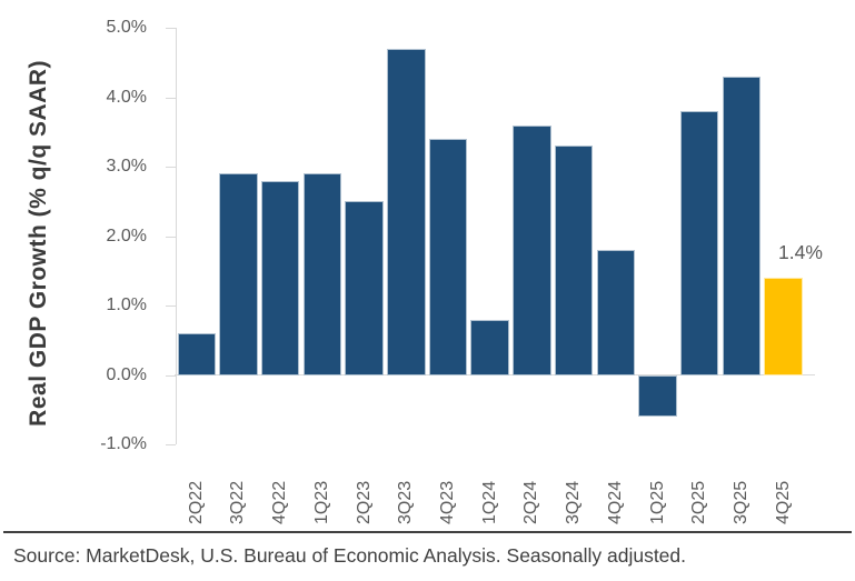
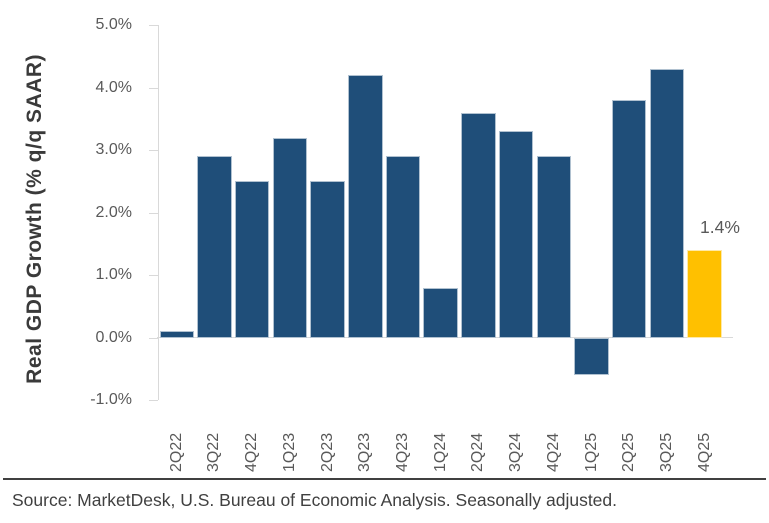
2Q22: 0.6% -> 0.1%
4Q22: 2.8% -> 2.5%
1Q23: 2.9% -> 3.2%
3Q23: 4.7% -> 4.2%
4Q23: 3.4% -> 2.9%
4Q24: 1.8% -> 2.9%
